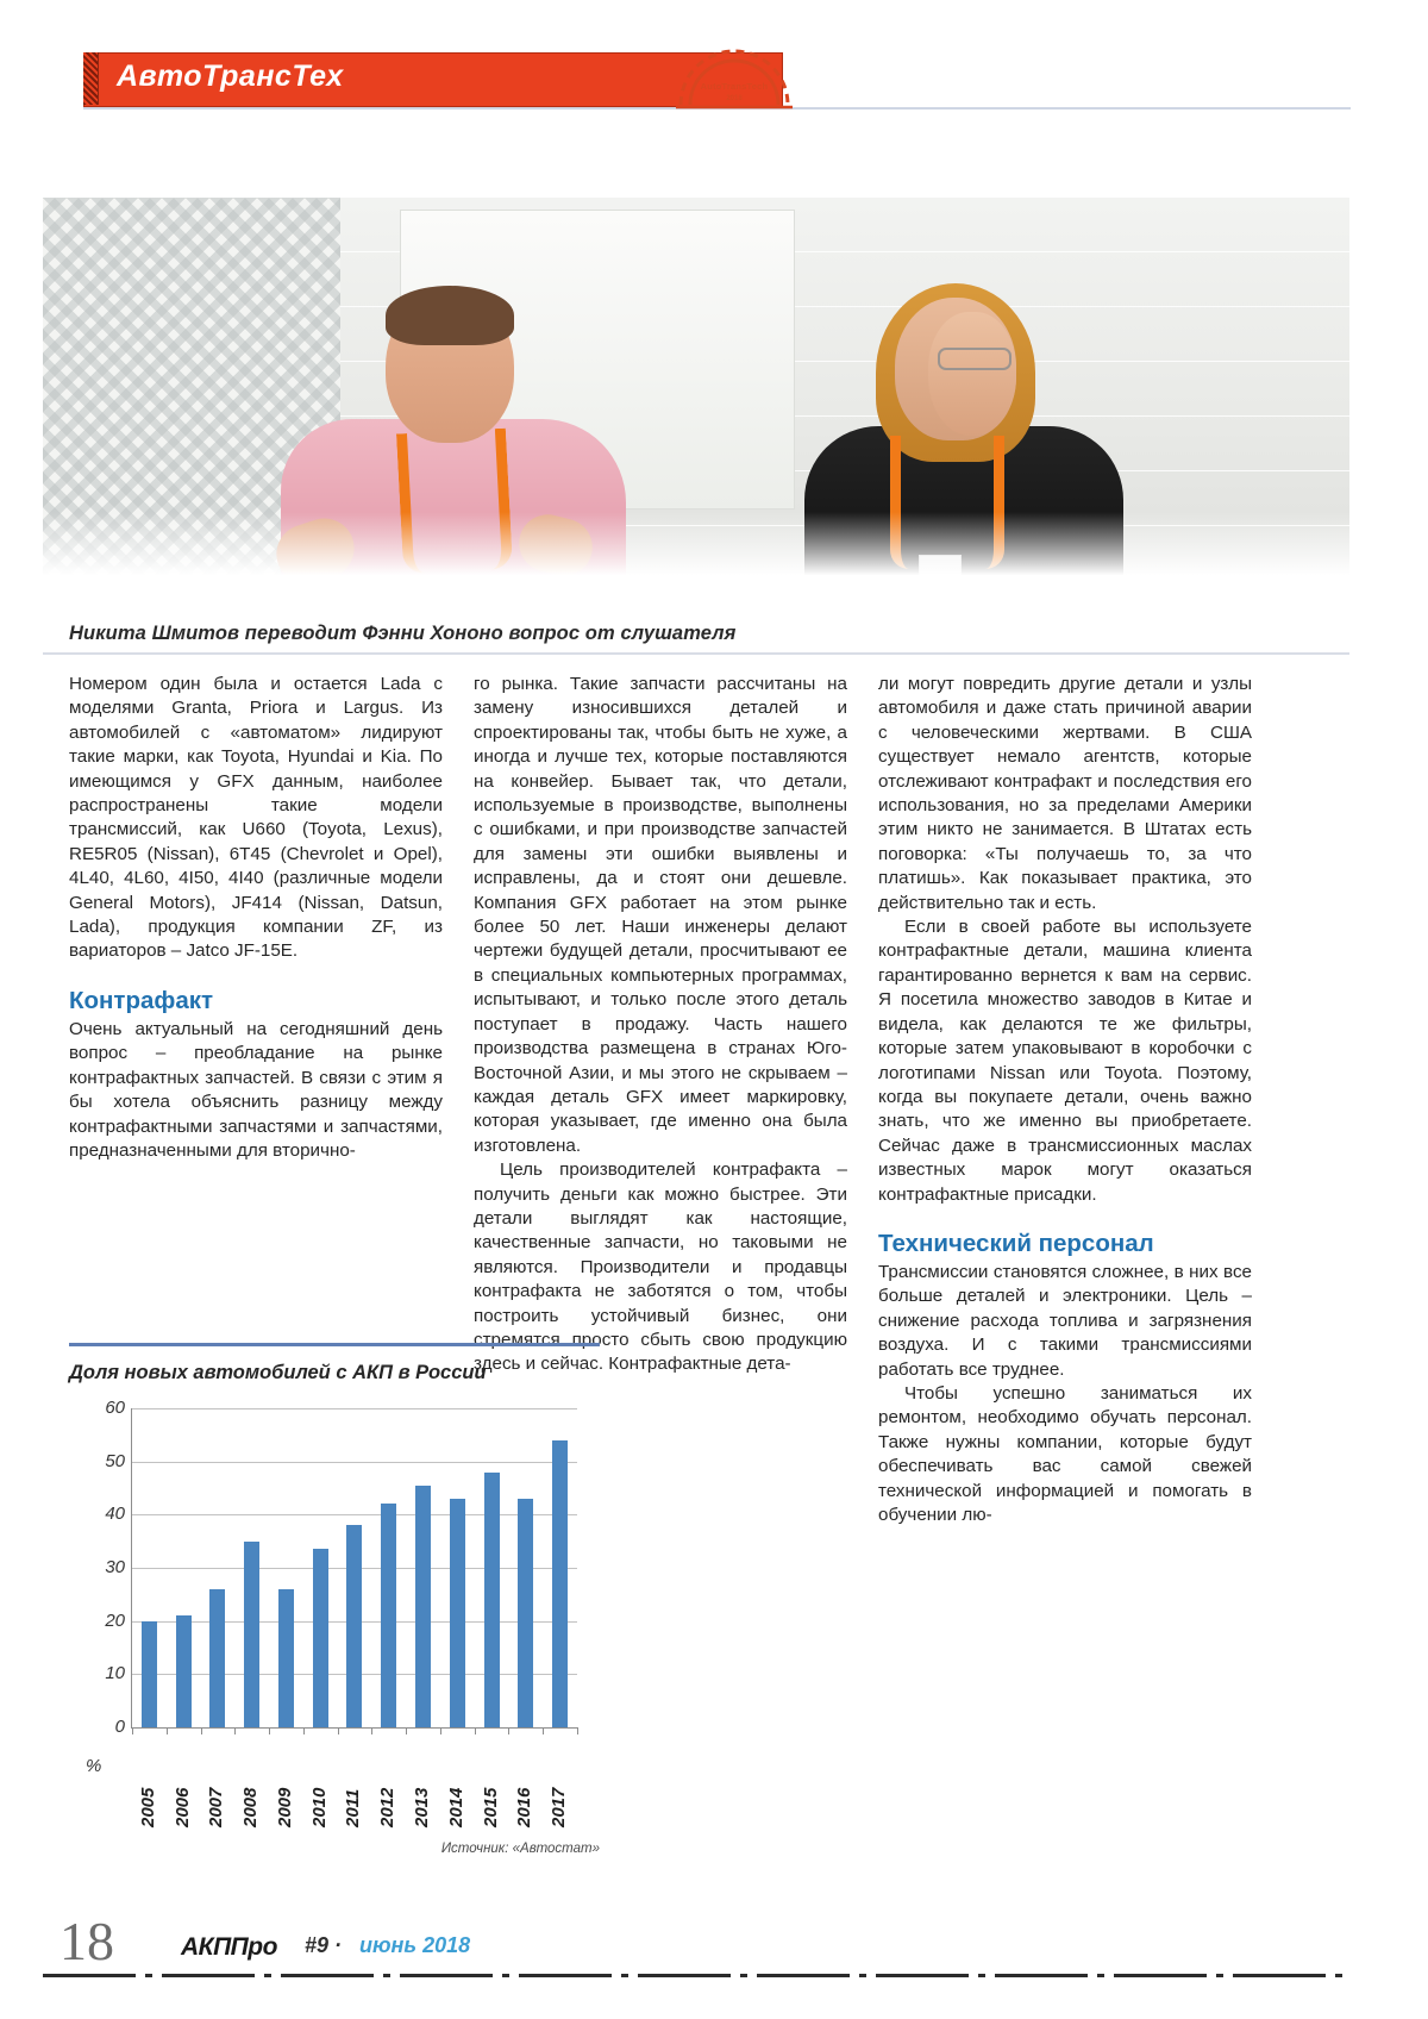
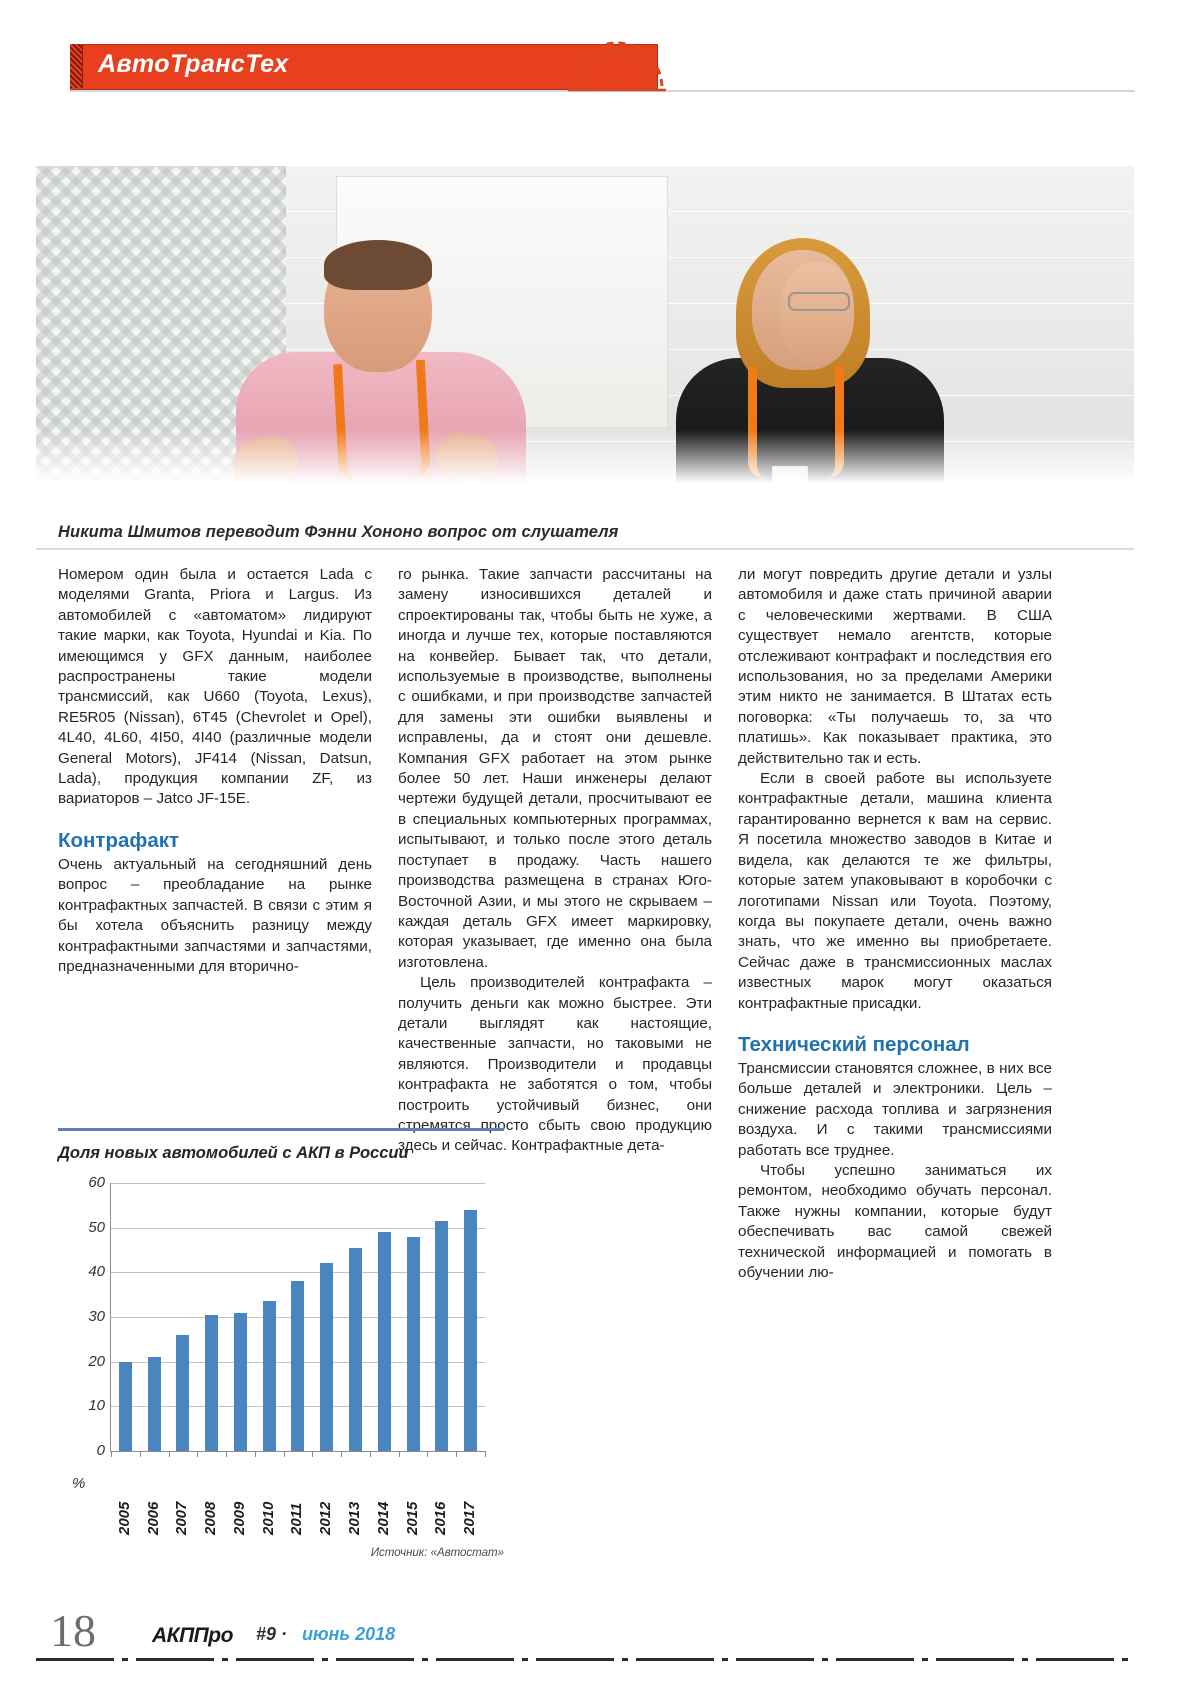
2008: 35 -> 30
2009: 26 -> 31
2014: 43 -> 49
2016: 43 -> 52
